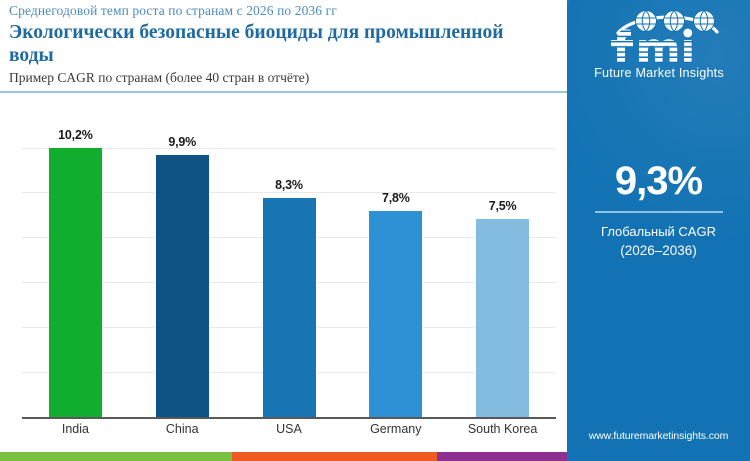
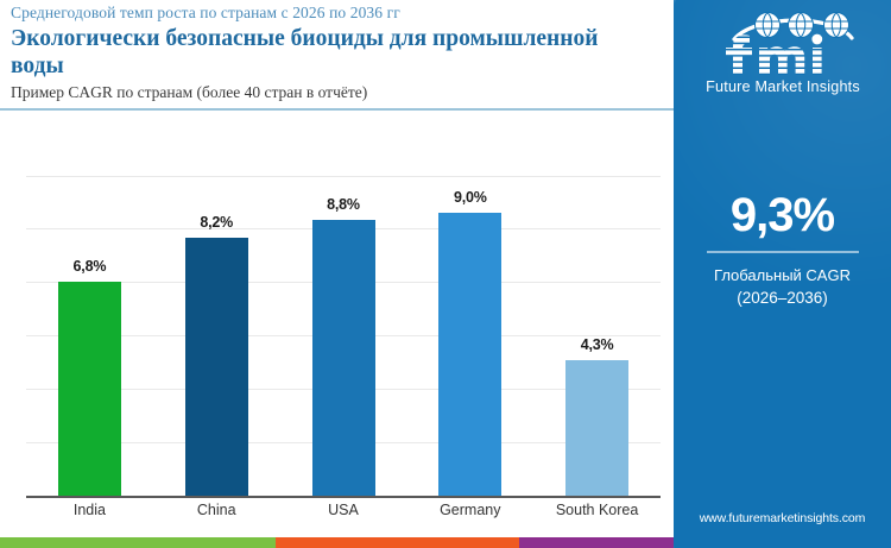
India: 10,2% -> 6,8%
China: 9,9% -> 8,2%
USA: 8,3% -> 8,8%
Germany: 7,8% -> 9,0%
South Korea: 7,5% -> 4,3%
